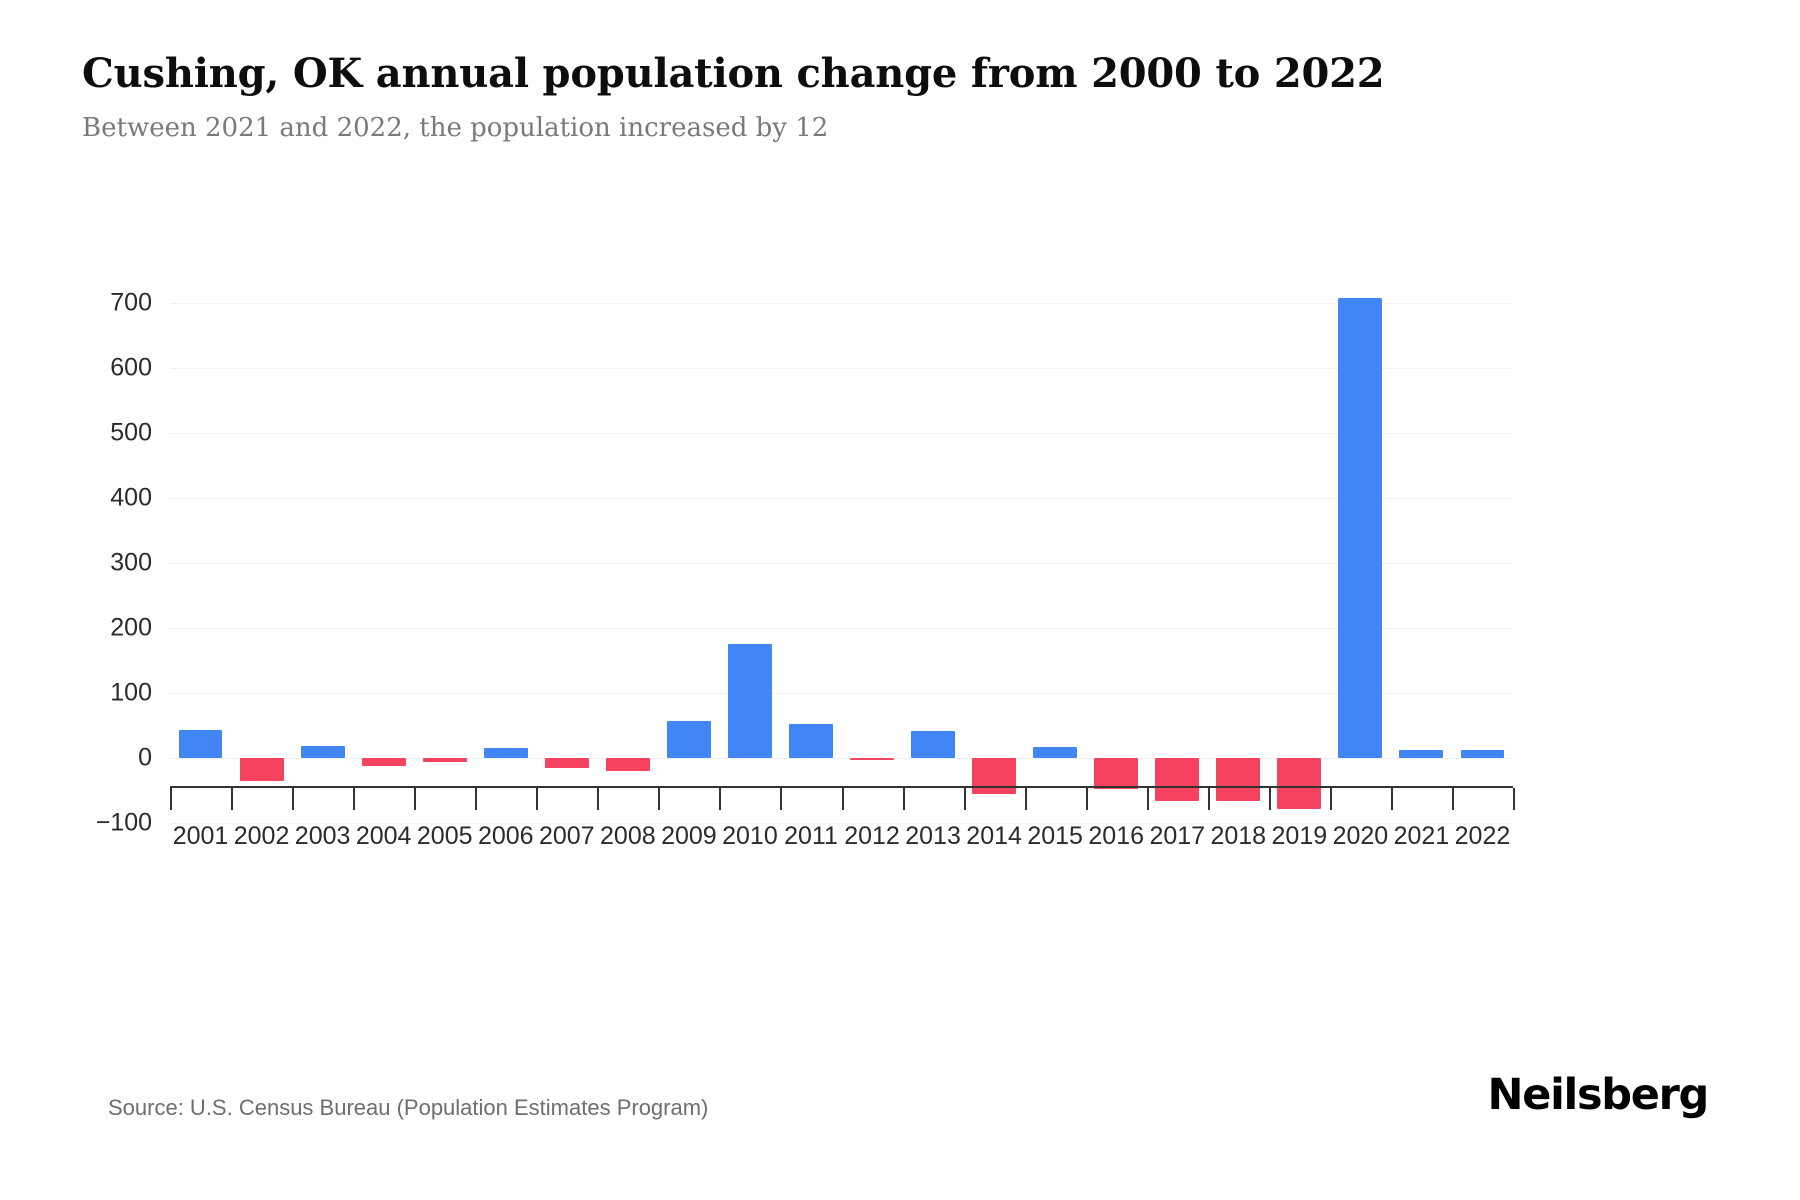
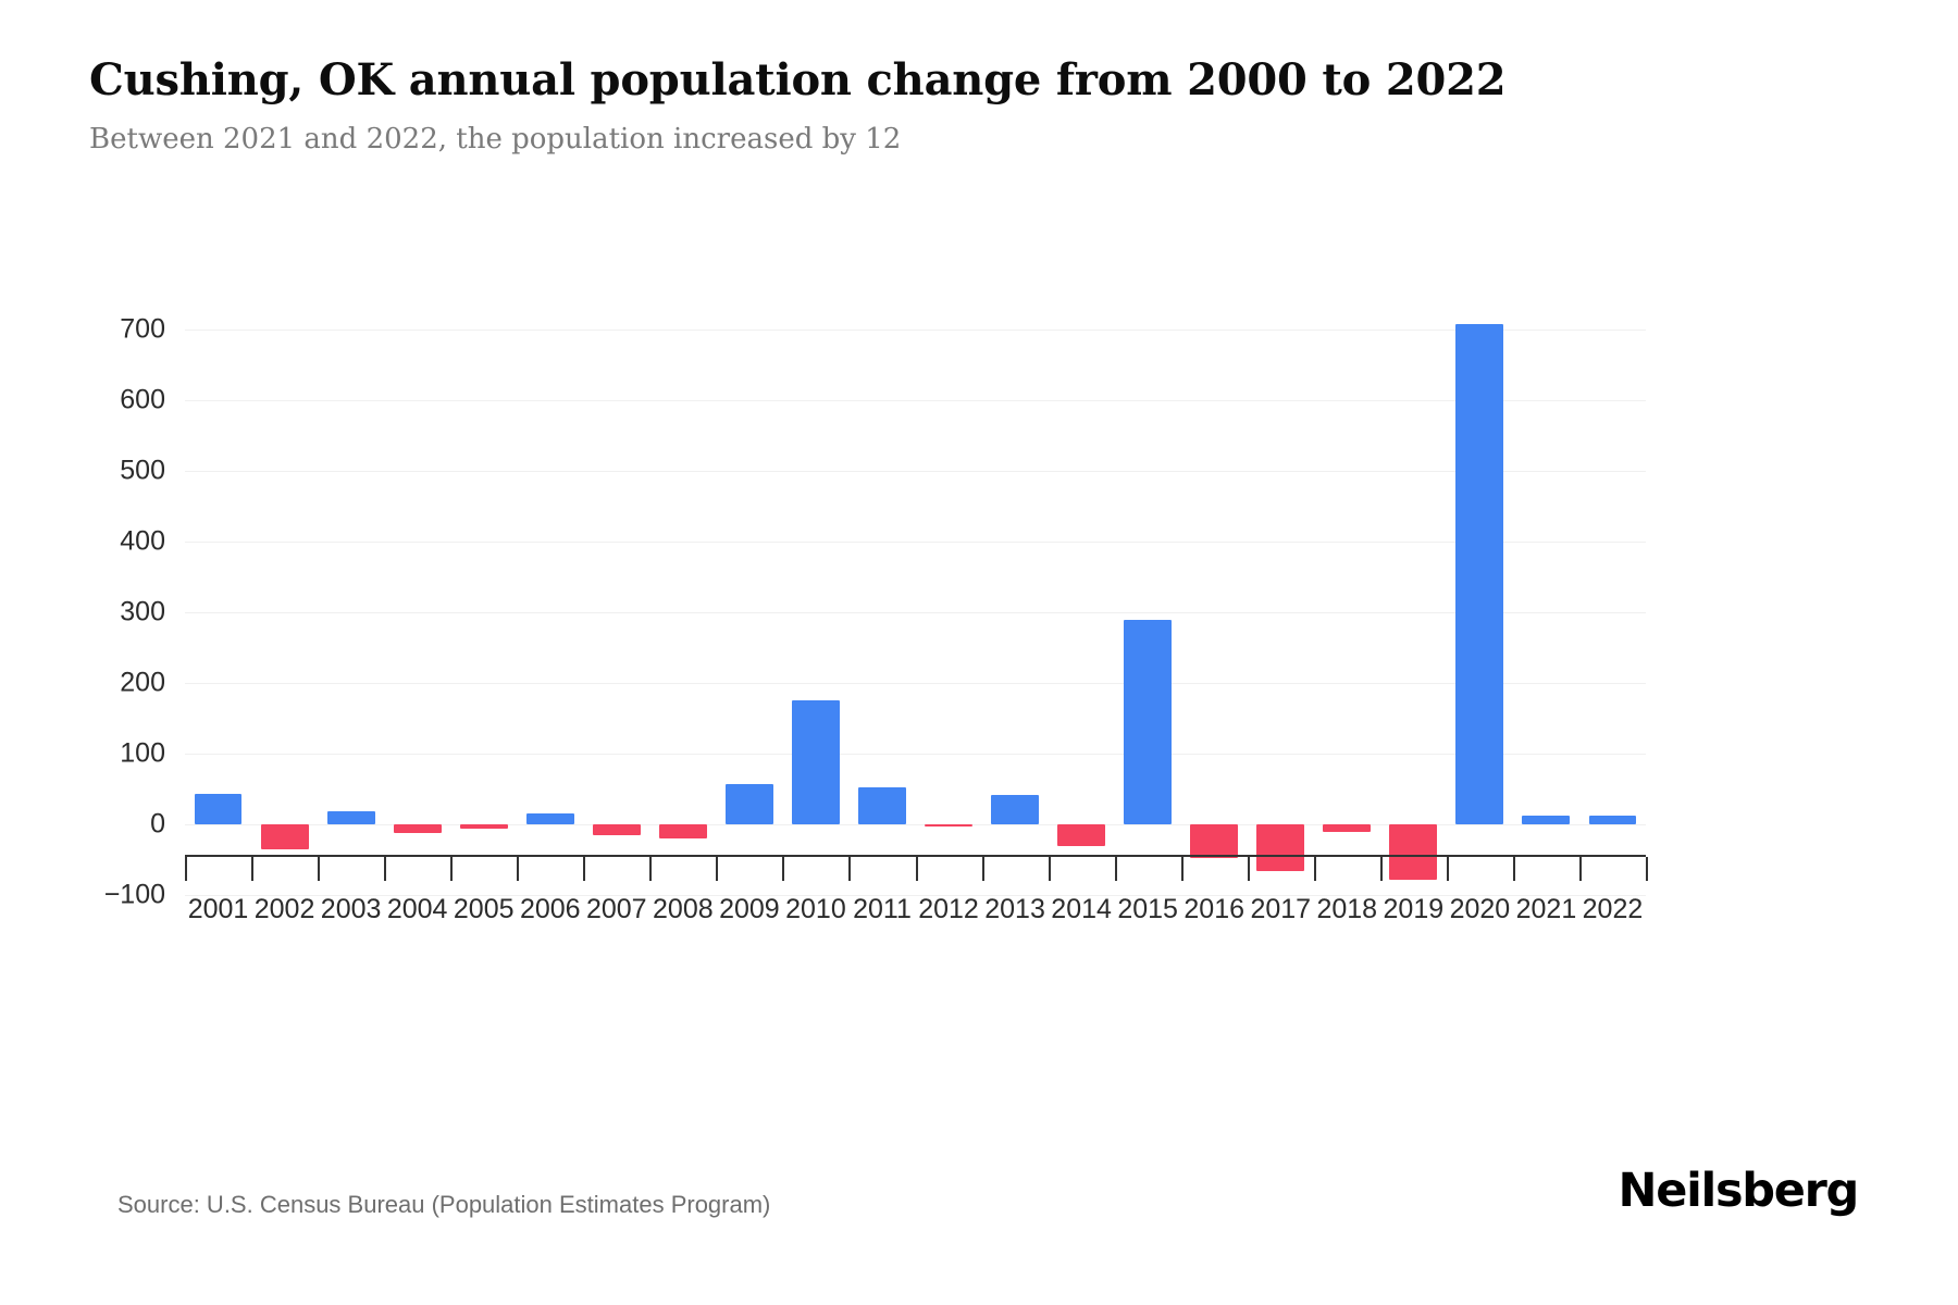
2014: -60 -> -30
2015: 20 -> 290
2018: -70 -> -10
